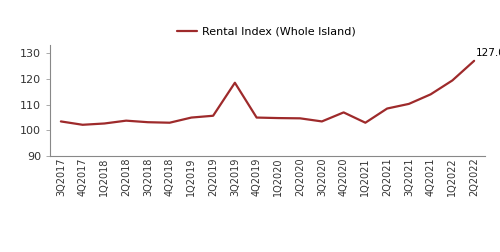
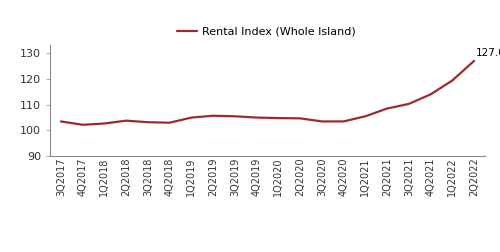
3Q2019: 118.5 -> 105.5
4Q2020: 107.0 -> 103.5
1Q2021: 103.0 -> 105.5
